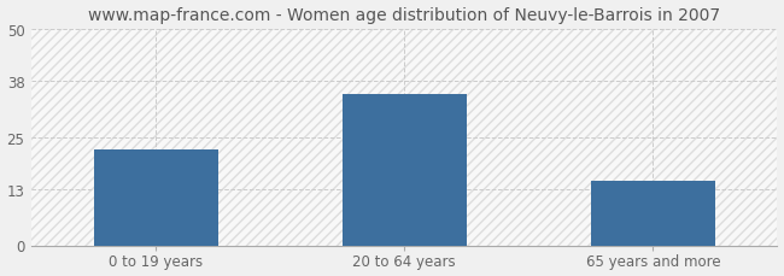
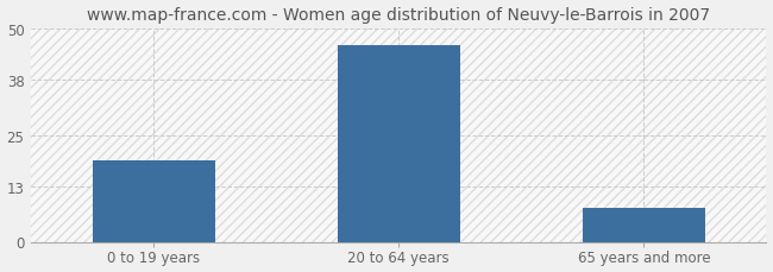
0 to 19 years: 22 -> 19
20 to 64 years: 35 -> 46
65 years and more: 15 -> 8
